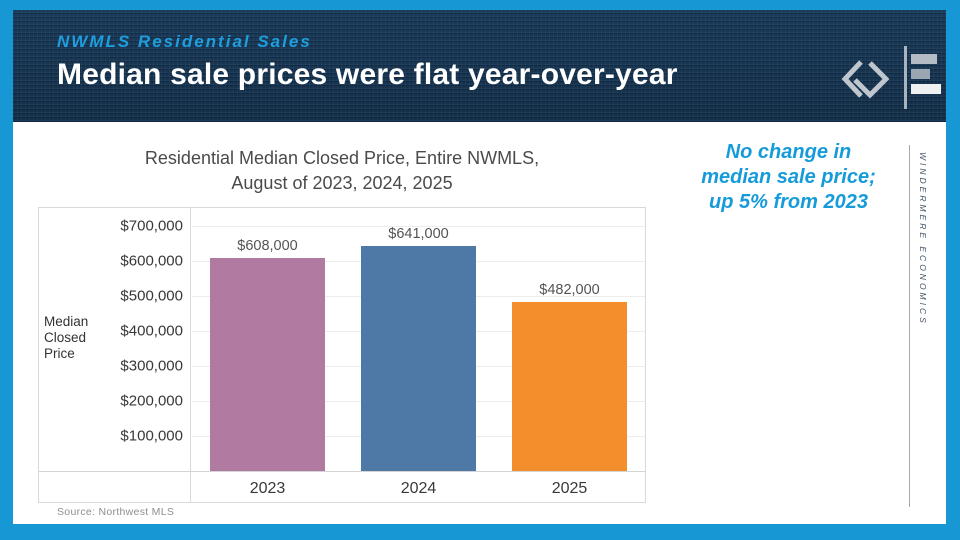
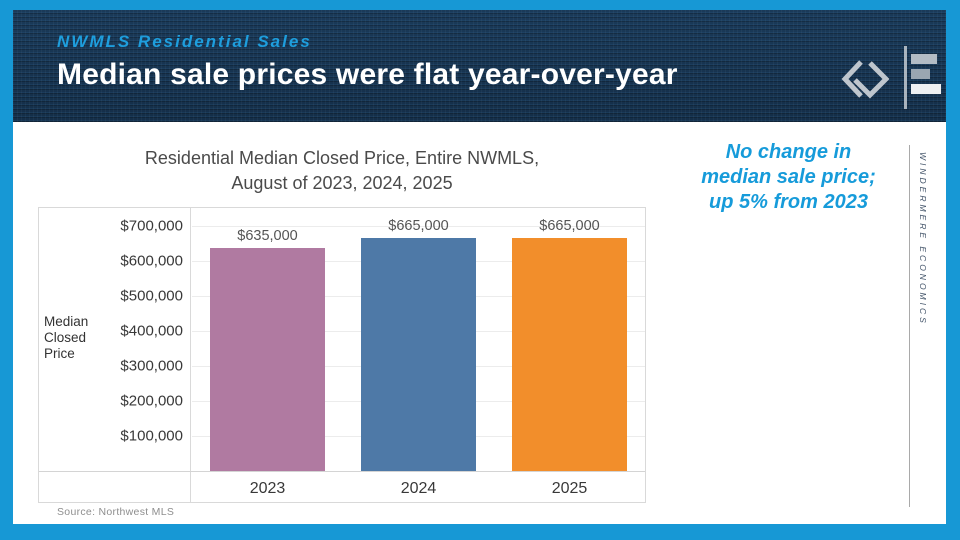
2023: $608,000 -> $635,000
2024: $641,000 -> $665,000
2025: $482,000 -> $665,000
